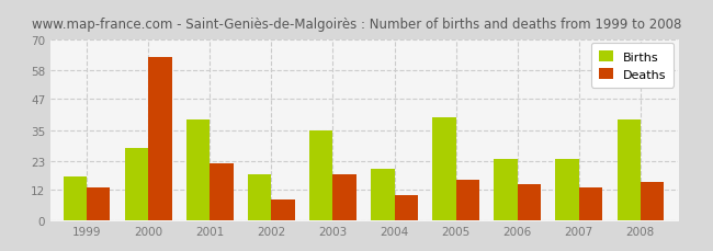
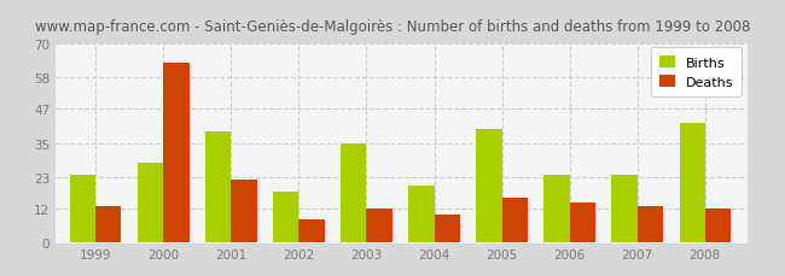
Births/1999: 17 -> 24
Deaths/2003: 18 -> 12
Births/2008: 39 -> 42
Deaths/2008: 15 -> 12
